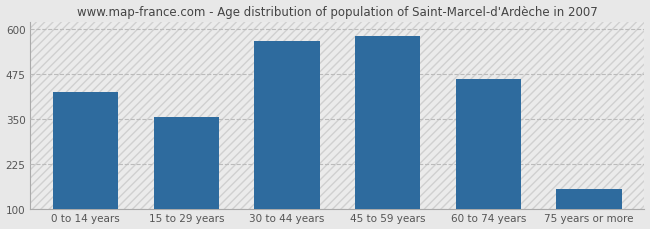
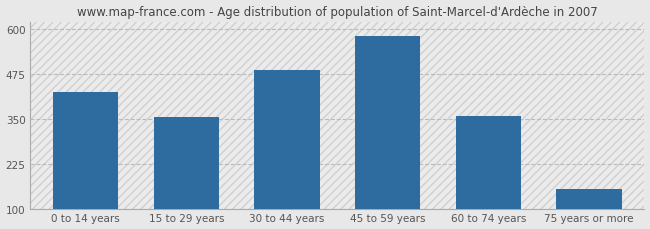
30 to 44 years: 565 -> 485
60 to 74 years: 460 -> 358
